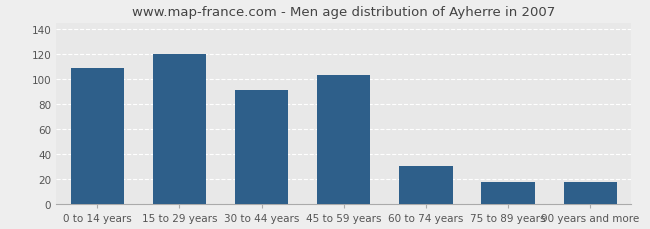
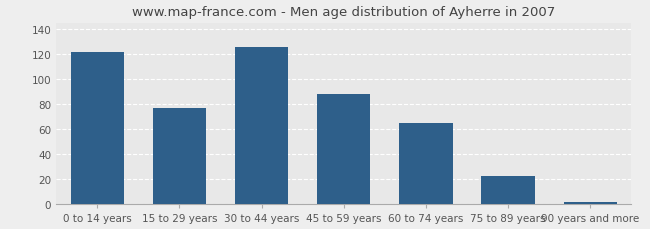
0 to 14 years: 109 -> 122
15 to 29 years: 120 -> 77
30 to 44 years: 91 -> 126
45 to 59 years: 103 -> 88
60 to 74 years: 31 -> 65
75 to 89 years: 18 -> 23
90 years and more: 18 -> 2
